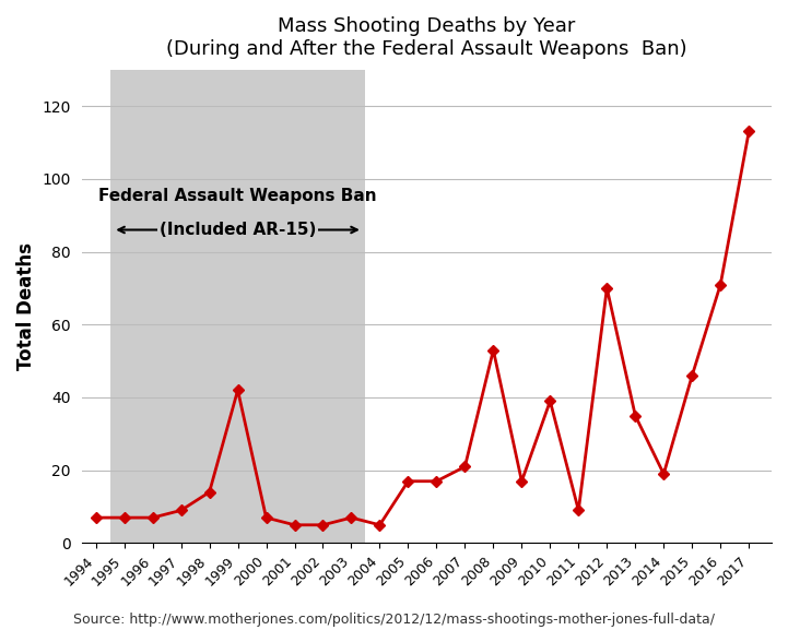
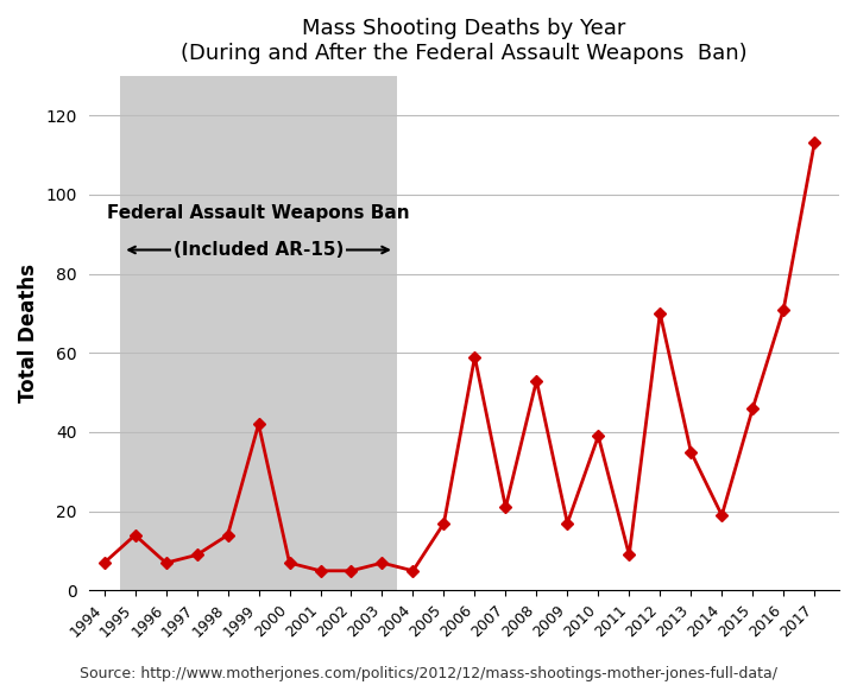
1995: 7 -> 14
2006: 17 -> 59
